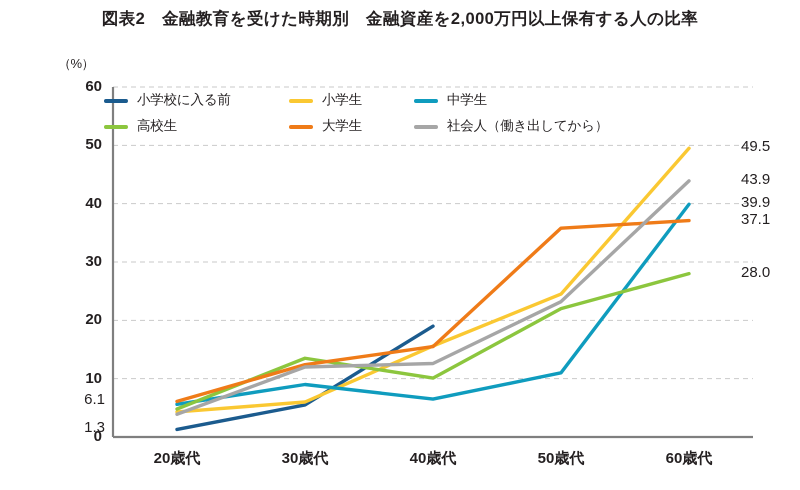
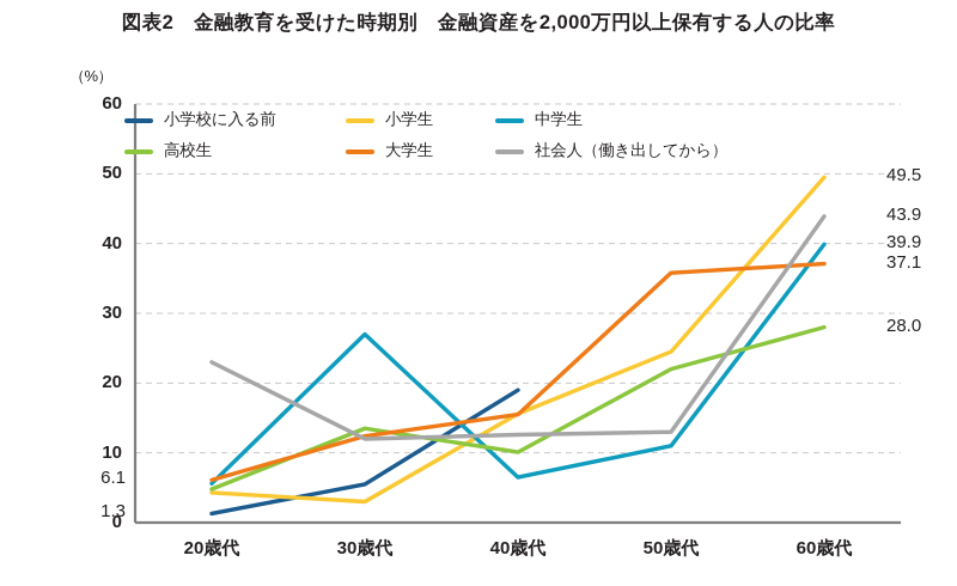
社会人（働き出してから）/20歳代: 4 -> 23
小学生/30歳代: 6 -> 3
中学生/30歳代: 9 -> 27
社会人（働き出してから）/50歳代: 23 -> 13
